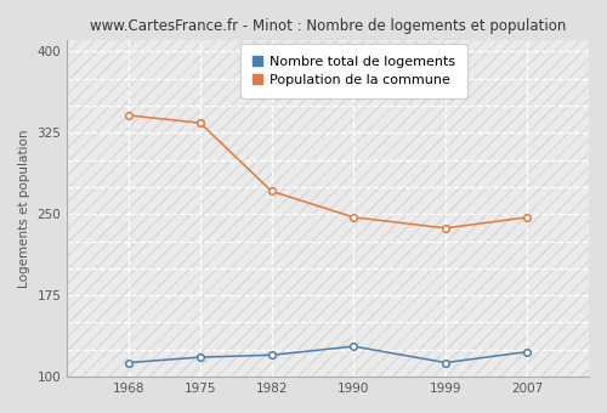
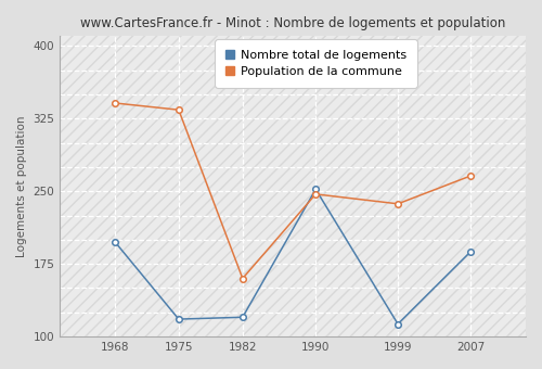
Nombre total de logements/1968: 113 -> 198
Population de la commune/1982: 271 -> 160
Nombre total de logements/1990: 128 -> 252
Nombre total de logements/2007: 123 -> 188
Population de la commune/2007: 247 -> 266
